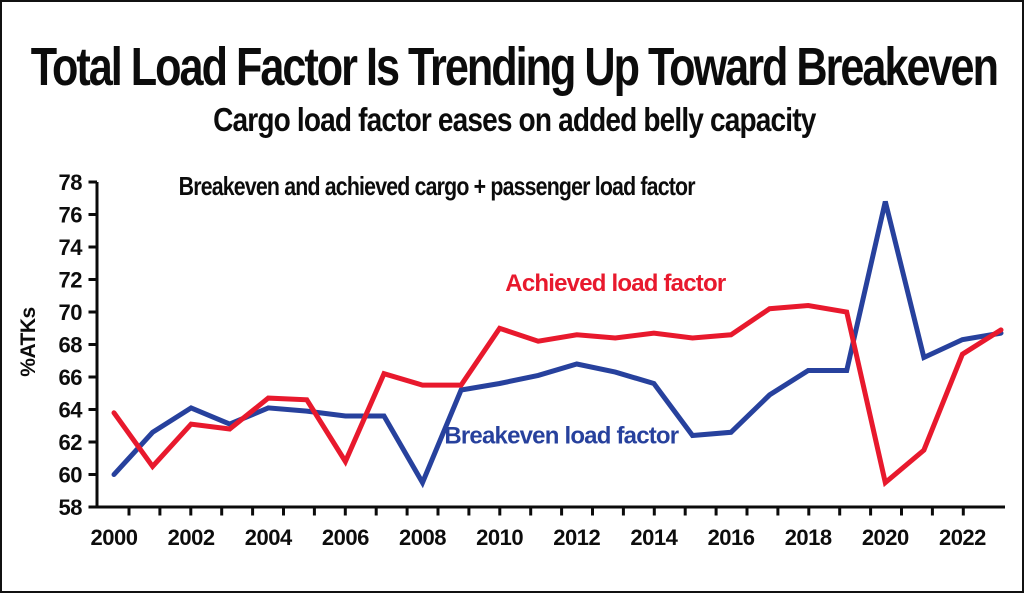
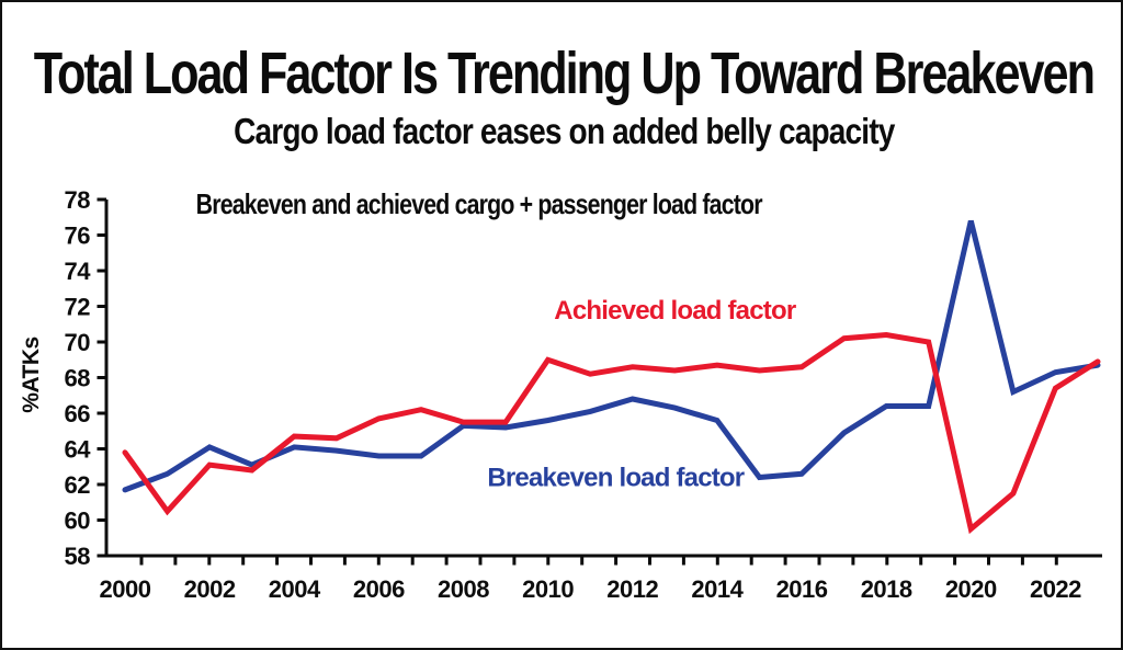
Breakeven load factor/2000: 60.0 -> 61.7
Achieved load factor/2006: 60.8 -> 65.7
Breakeven load factor/2008: 59.5 -> 65.3
